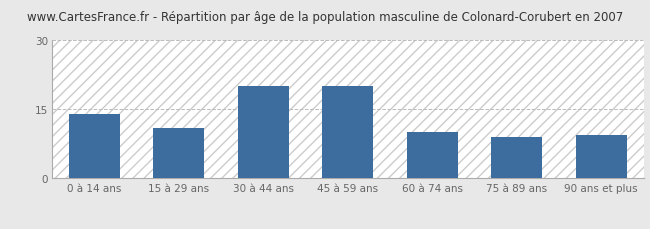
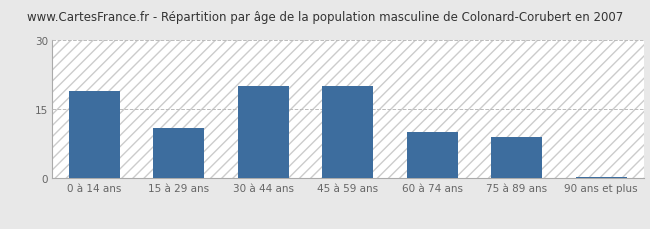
0 à 14 ans: 14.0 -> 19.0
90 ans et plus: 9.5 -> 0.2
